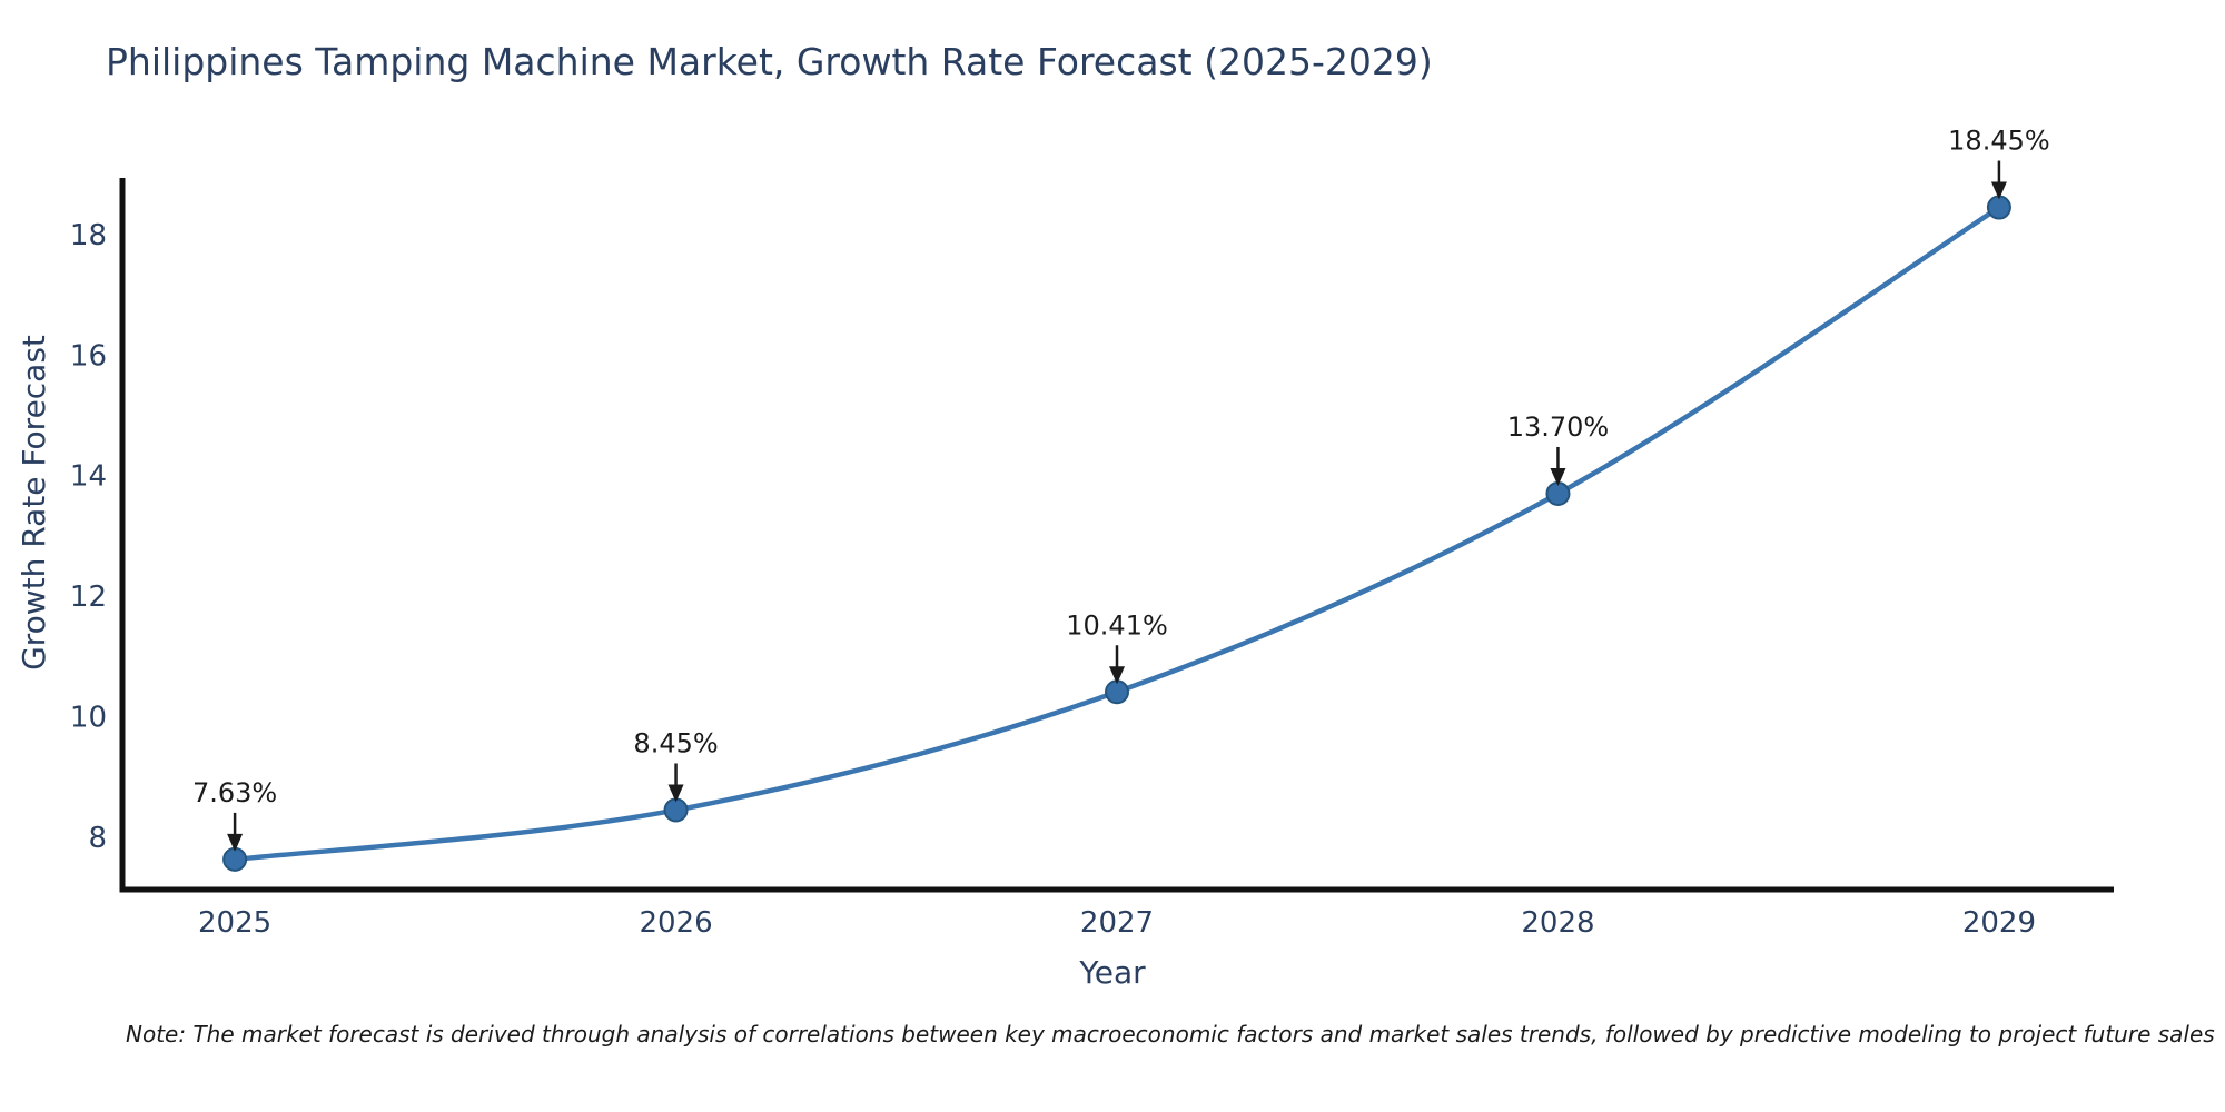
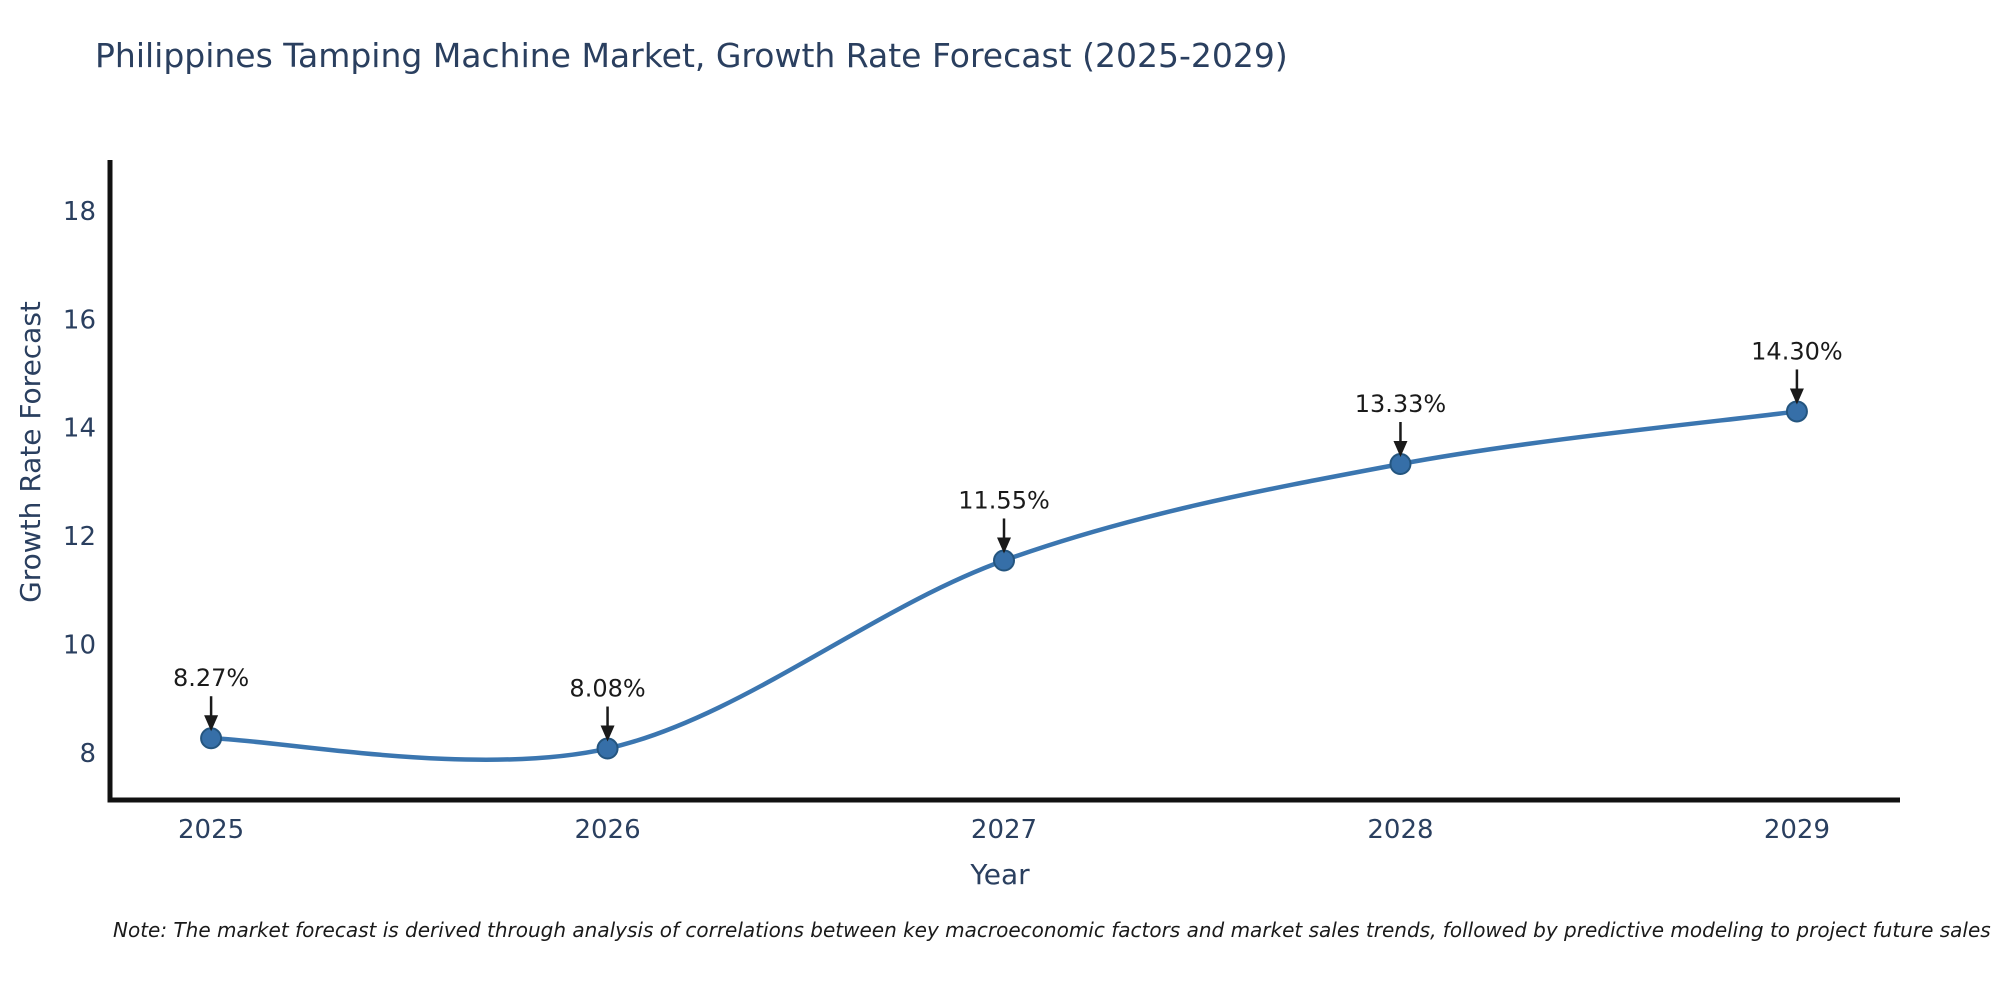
2025: 7.63% -> 8.27%
2026: 8.45% -> 8.08%
2027: 10.41% -> 11.55%
2028: 13.70% -> 13.33%
2029: 18.45% -> 14.30%
